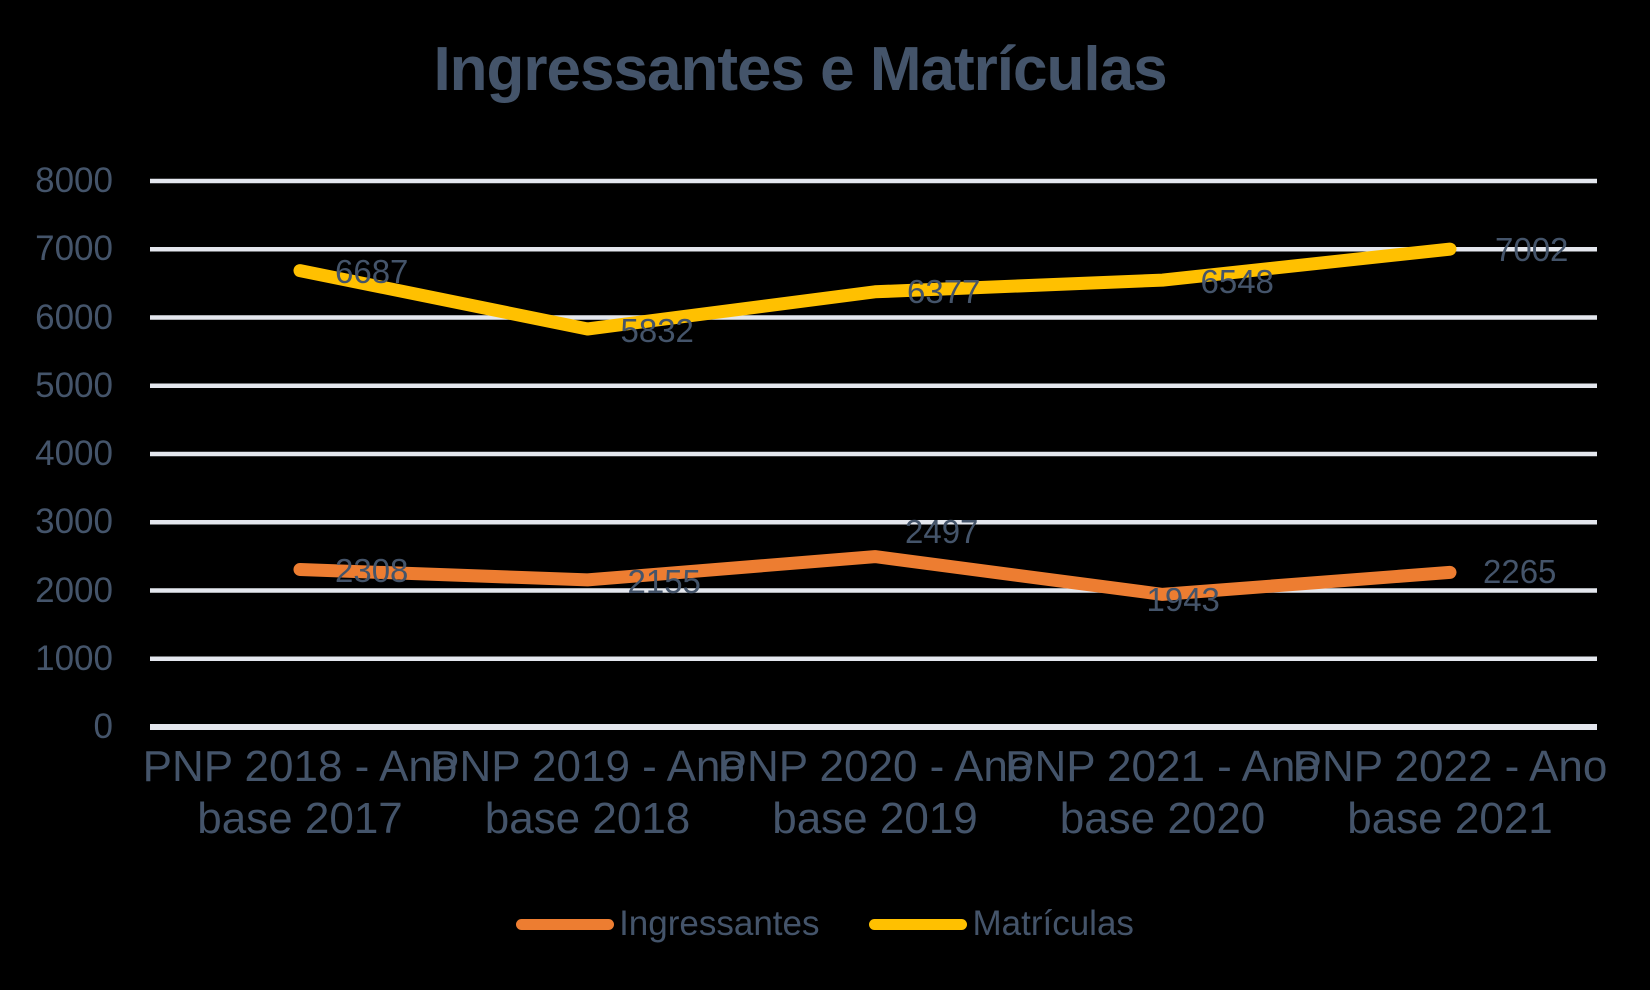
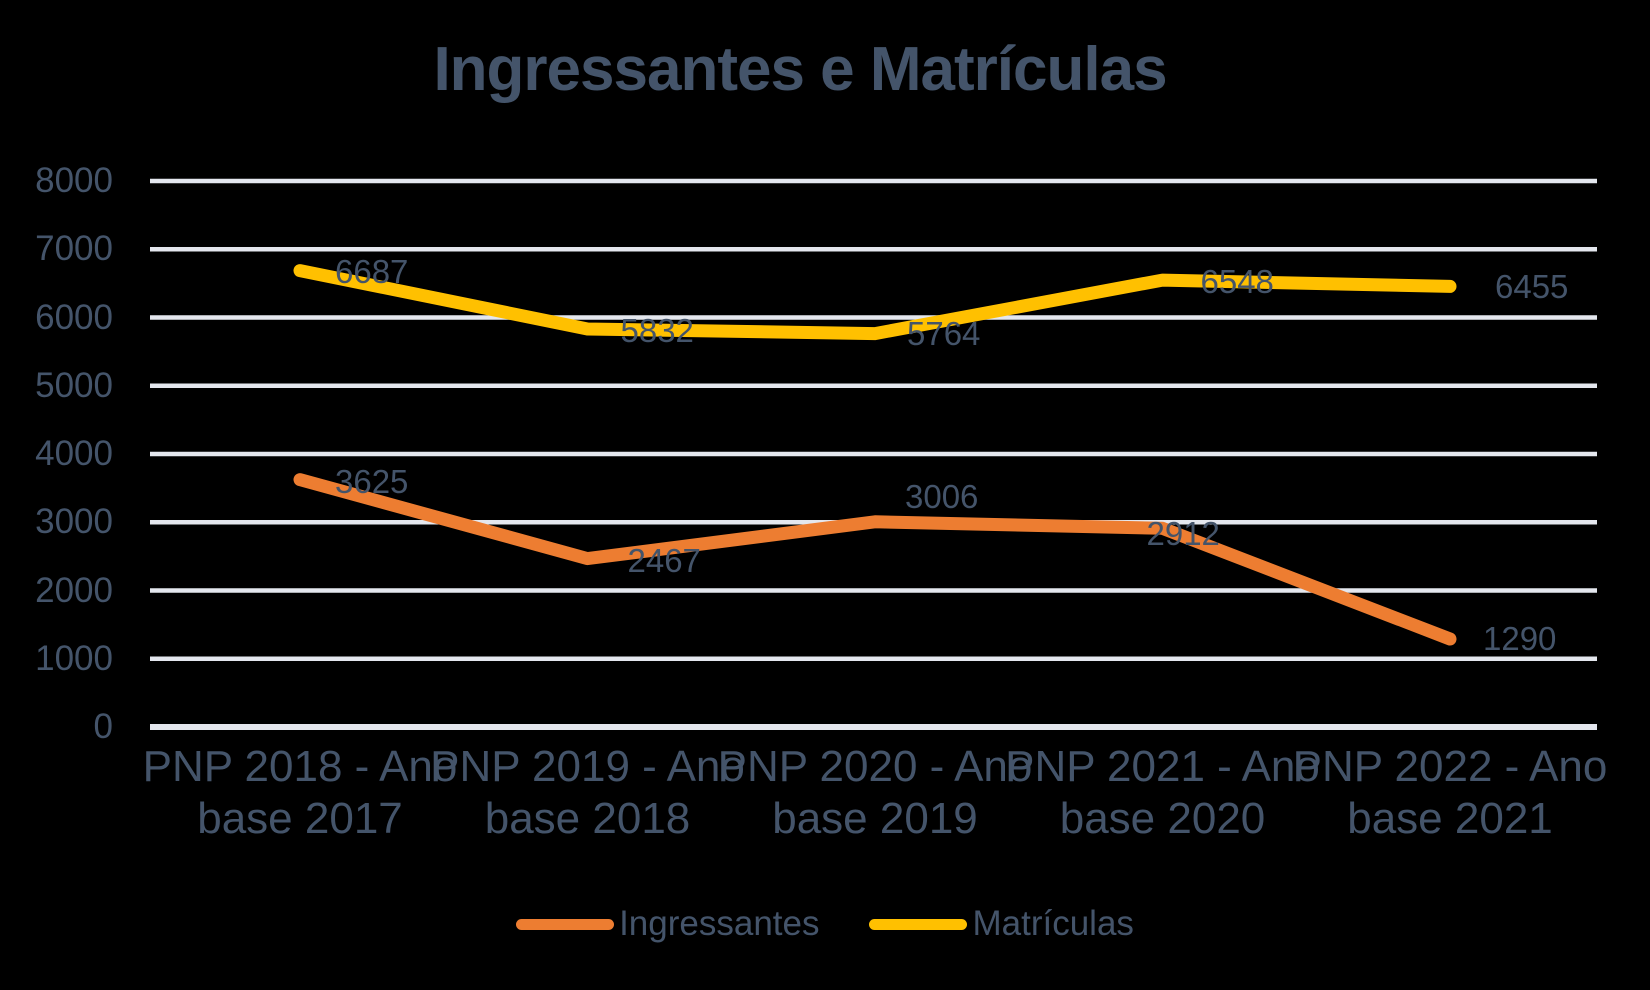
Ingressantes/PNP 2018 - Ano base 2017: 2308 -> 3625
Ingressantes/PNP 2019 - Ano base 2018: 2155 -> 2467
Ingressantes/PNP 2020 - Ano base 2019: 2497 -> 3006
Matrículas/PNP 2020 - Ano base 2019: 6377 -> 5764
Ingressantes/PNP 2021 - Ano base 2020: 1943 -> 2912
Ingressantes/PNP 2022 - Ano base 2021: 2265 -> 1290
Matrículas/PNP 2022 - Ano base 2021: 7002 -> 6455
